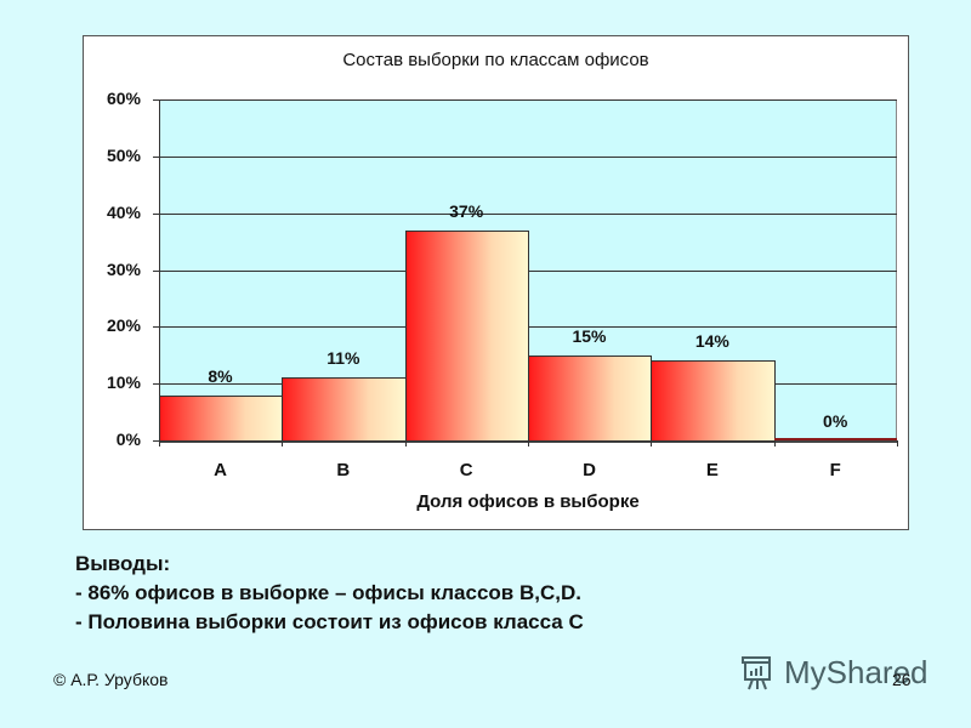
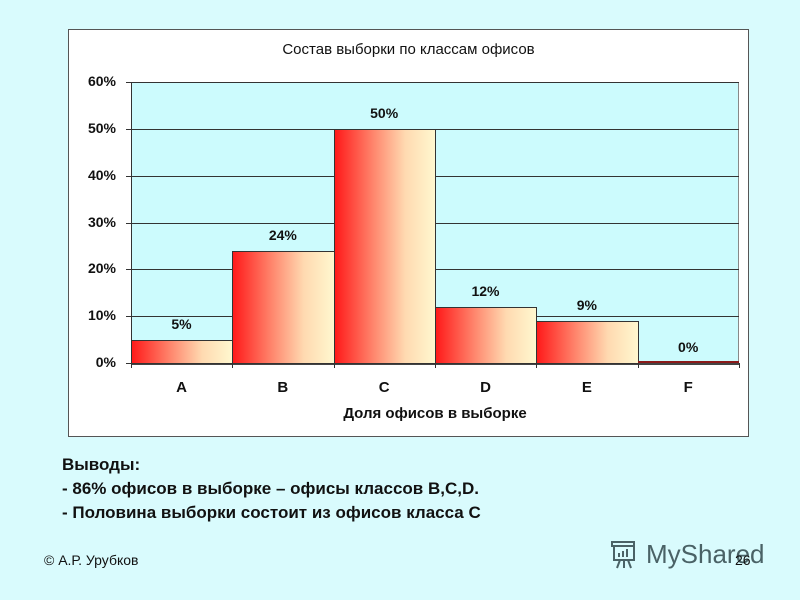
A: 8% -> 5%
B: 11% -> 24%
C: 37% -> 50%
D: 15% -> 12%
E: 14% -> 9%
